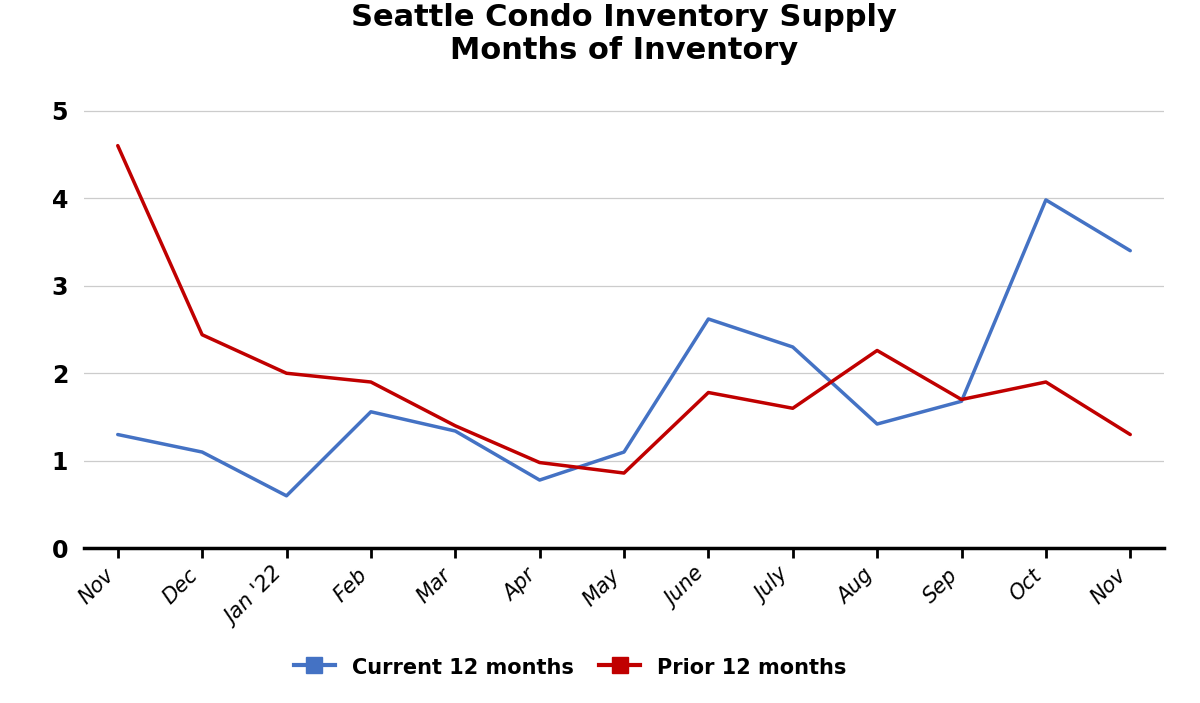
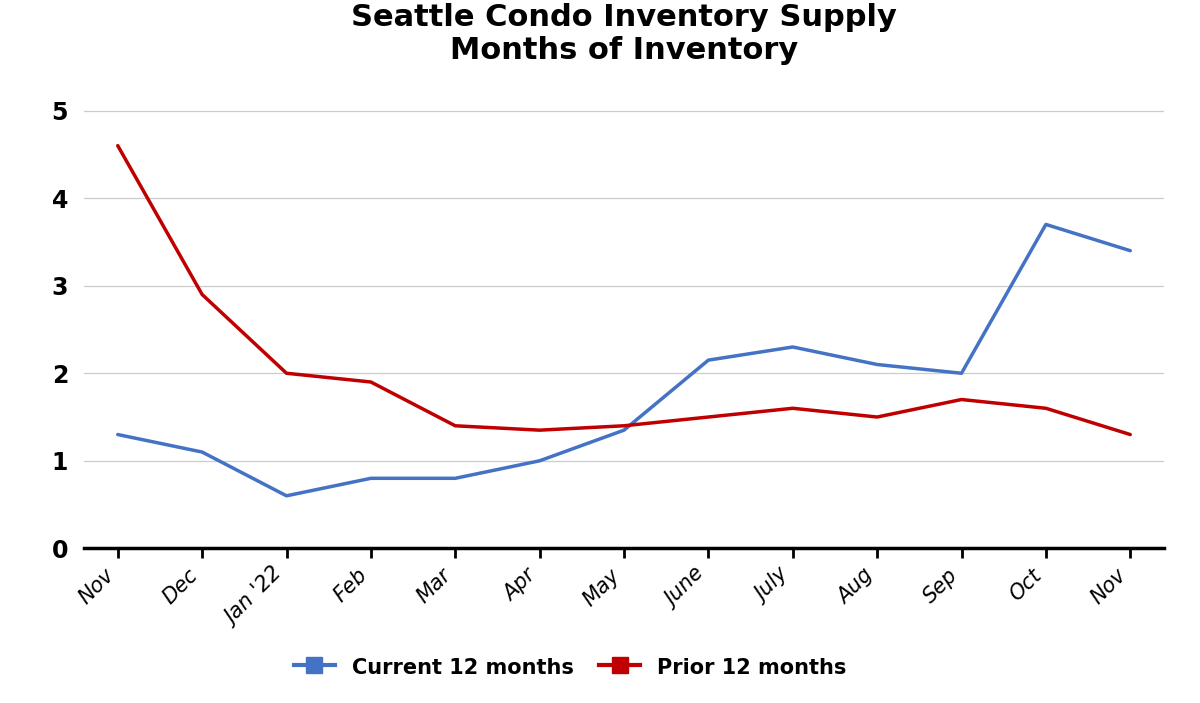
Prior 12 months/Dec: 2.44 -> 2.90
Current 12 months/Feb: 1.56 -> 0.80
Current 12 months/Mar: 1.34 -> 0.80
Current 12 months/Apr: 0.78 -> 1.00
Prior 12 months/Apr: 0.98 -> 1.35
Current 12 months/May: 1.10 -> 1.35
Prior 12 months/May: 0.86 -> 1.40
Current 12 months/June: 2.62 -> 2.15
Prior 12 months/June: 1.78 -> 1.50
Current 12 months/Aug: 1.42 -> 2.10
Prior 12 months/Aug: 2.26 -> 1.50
Current 12 months/Sep: 1.68 -> 2.00
Current 12 months/Oct: 3.98 -> 3.70
Prior 12 months/Oct: 1.90 -> 1.60
